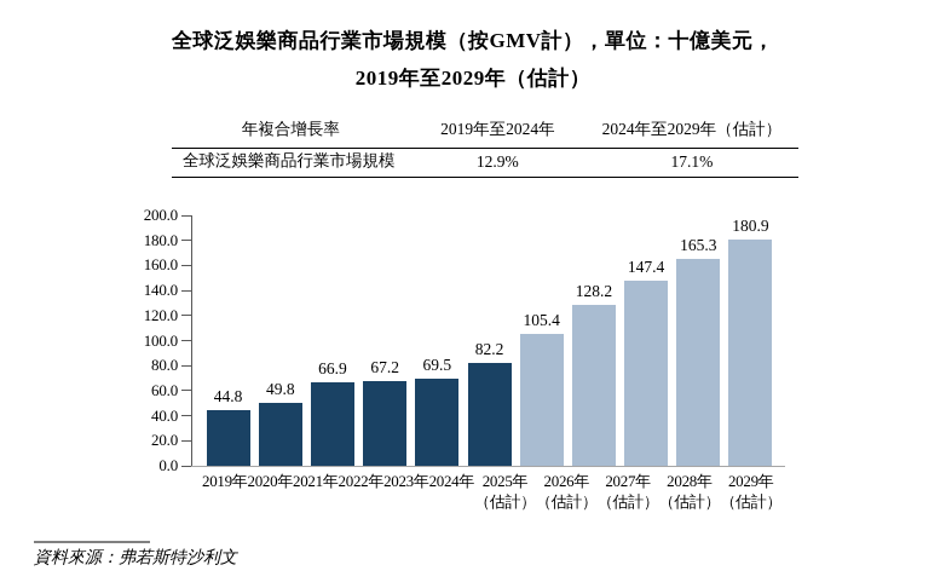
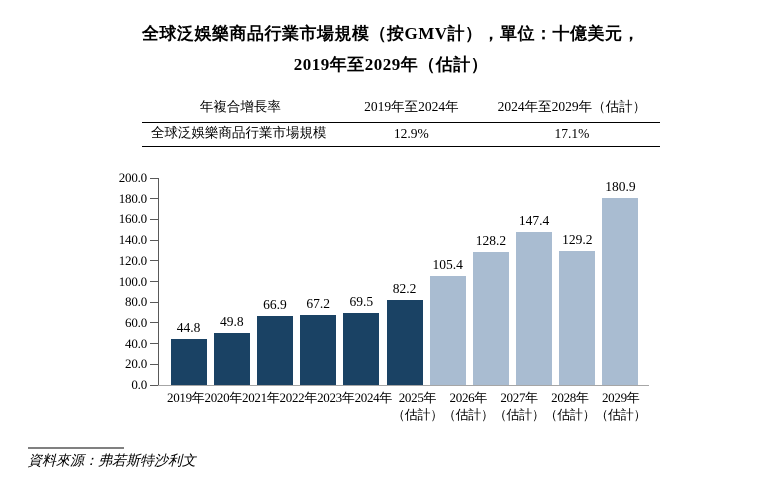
2028年: 165.3 -> 129.2
